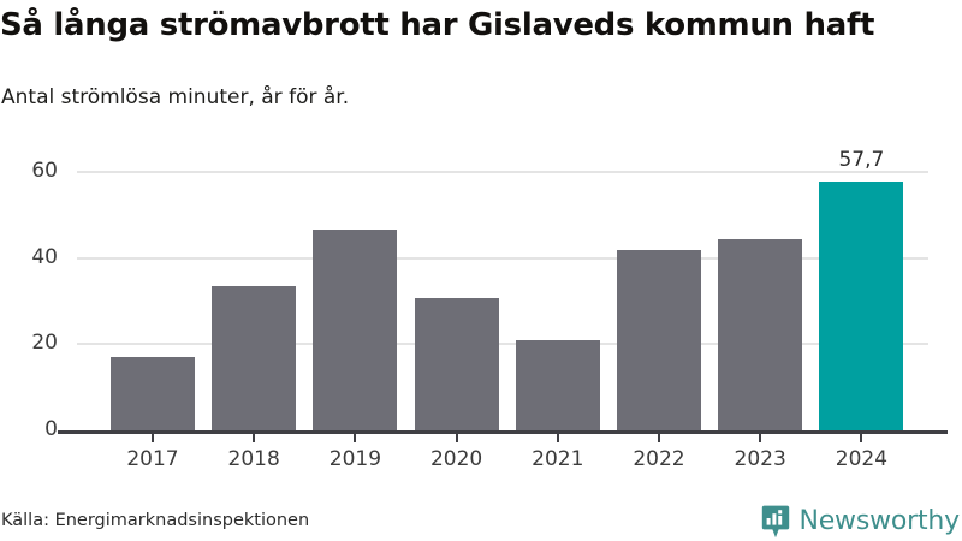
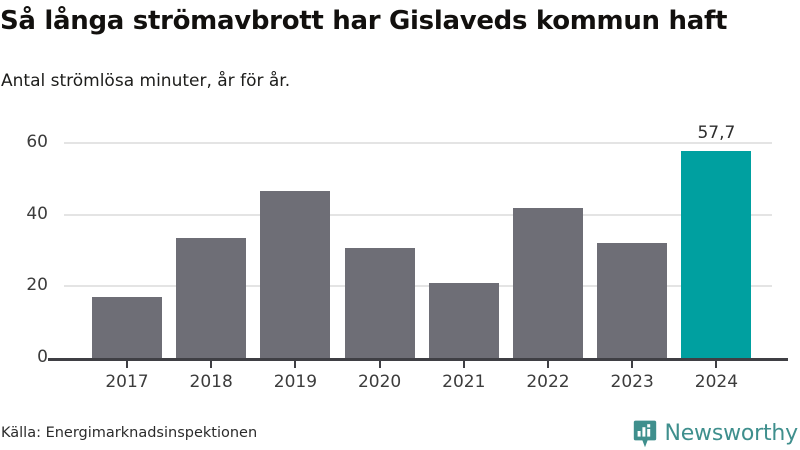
2023: 44 -> 32
